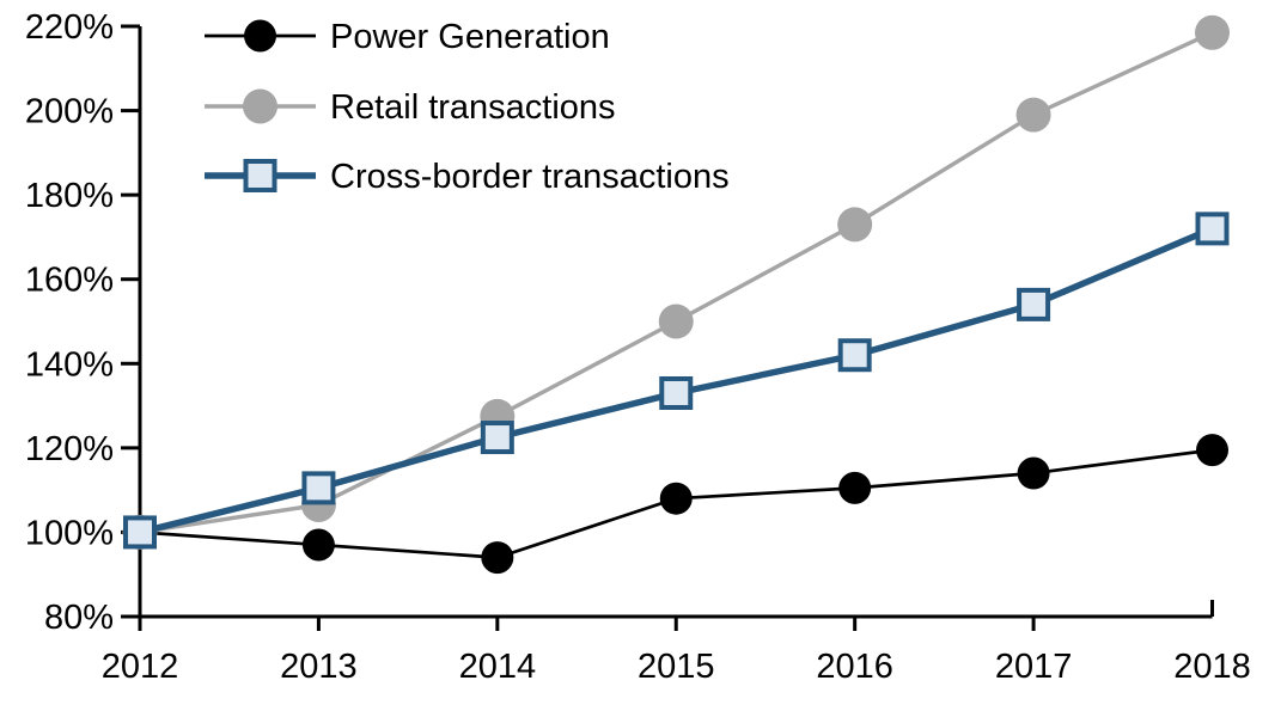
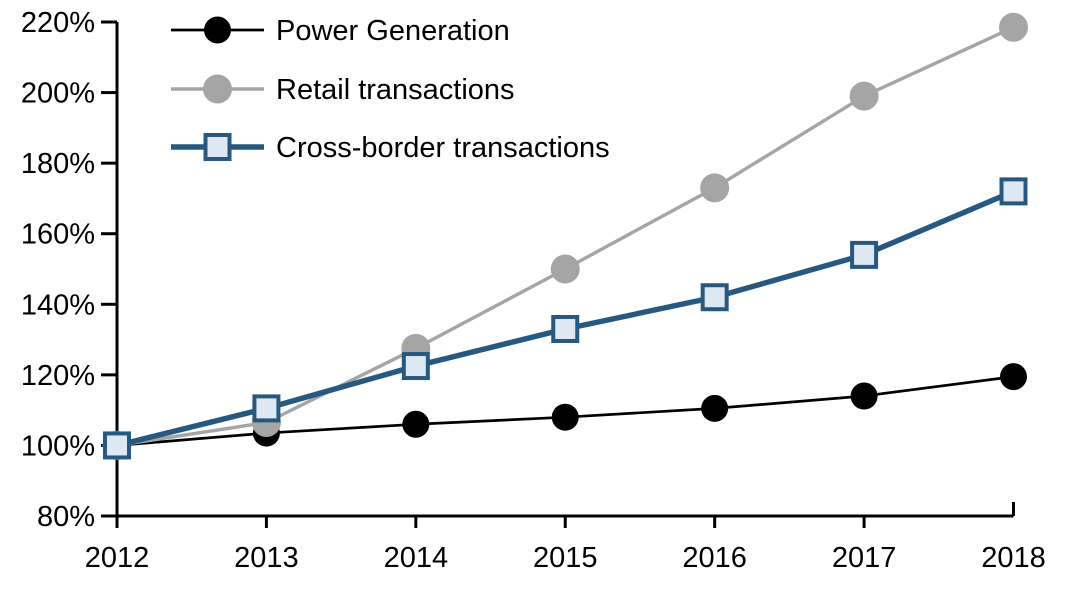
Power Generation/2013: 97% -> 104%
Power Generation/2014: 94% -> 106%
